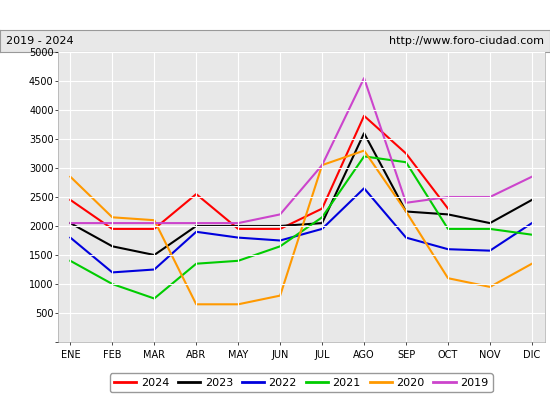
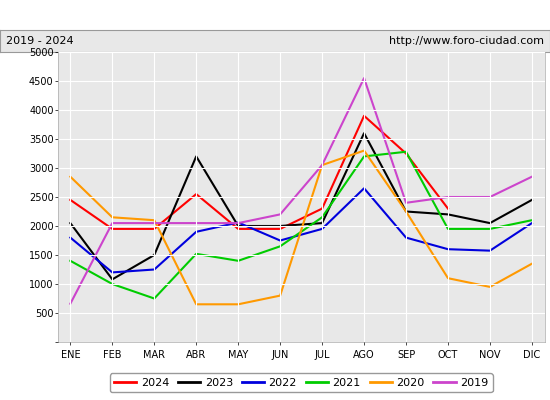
2019/ENE: 2050 -> 660
2023/FEB: 1650 -> 1080
2023/ABR: 2000 -> 3200
2021/ABR: 1350 -> 1520
2022/MAY: 1800 -> 2060
2021/SEP: 3100 -> 3280
2021/DIC: 1850 -> 2100
